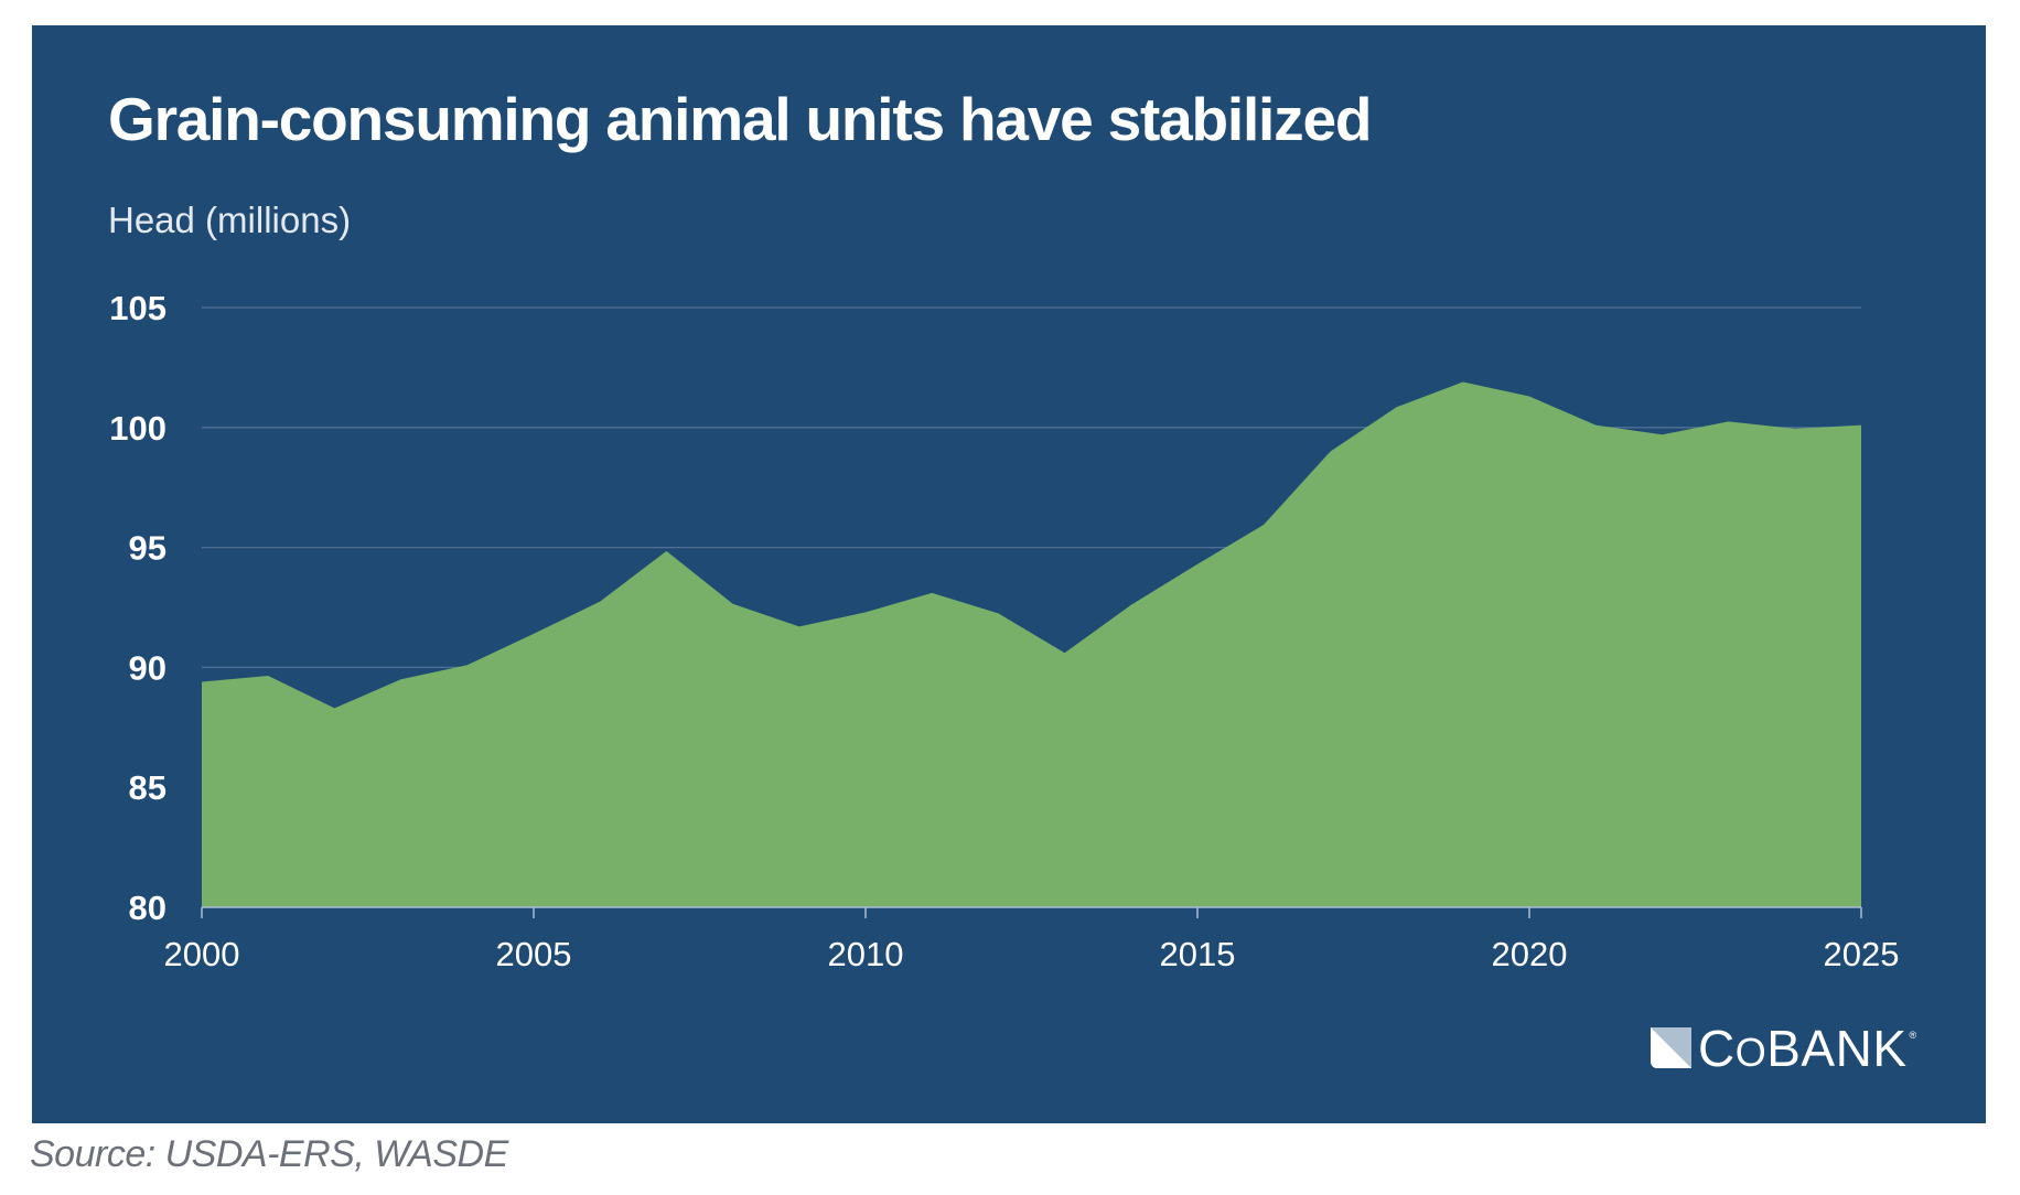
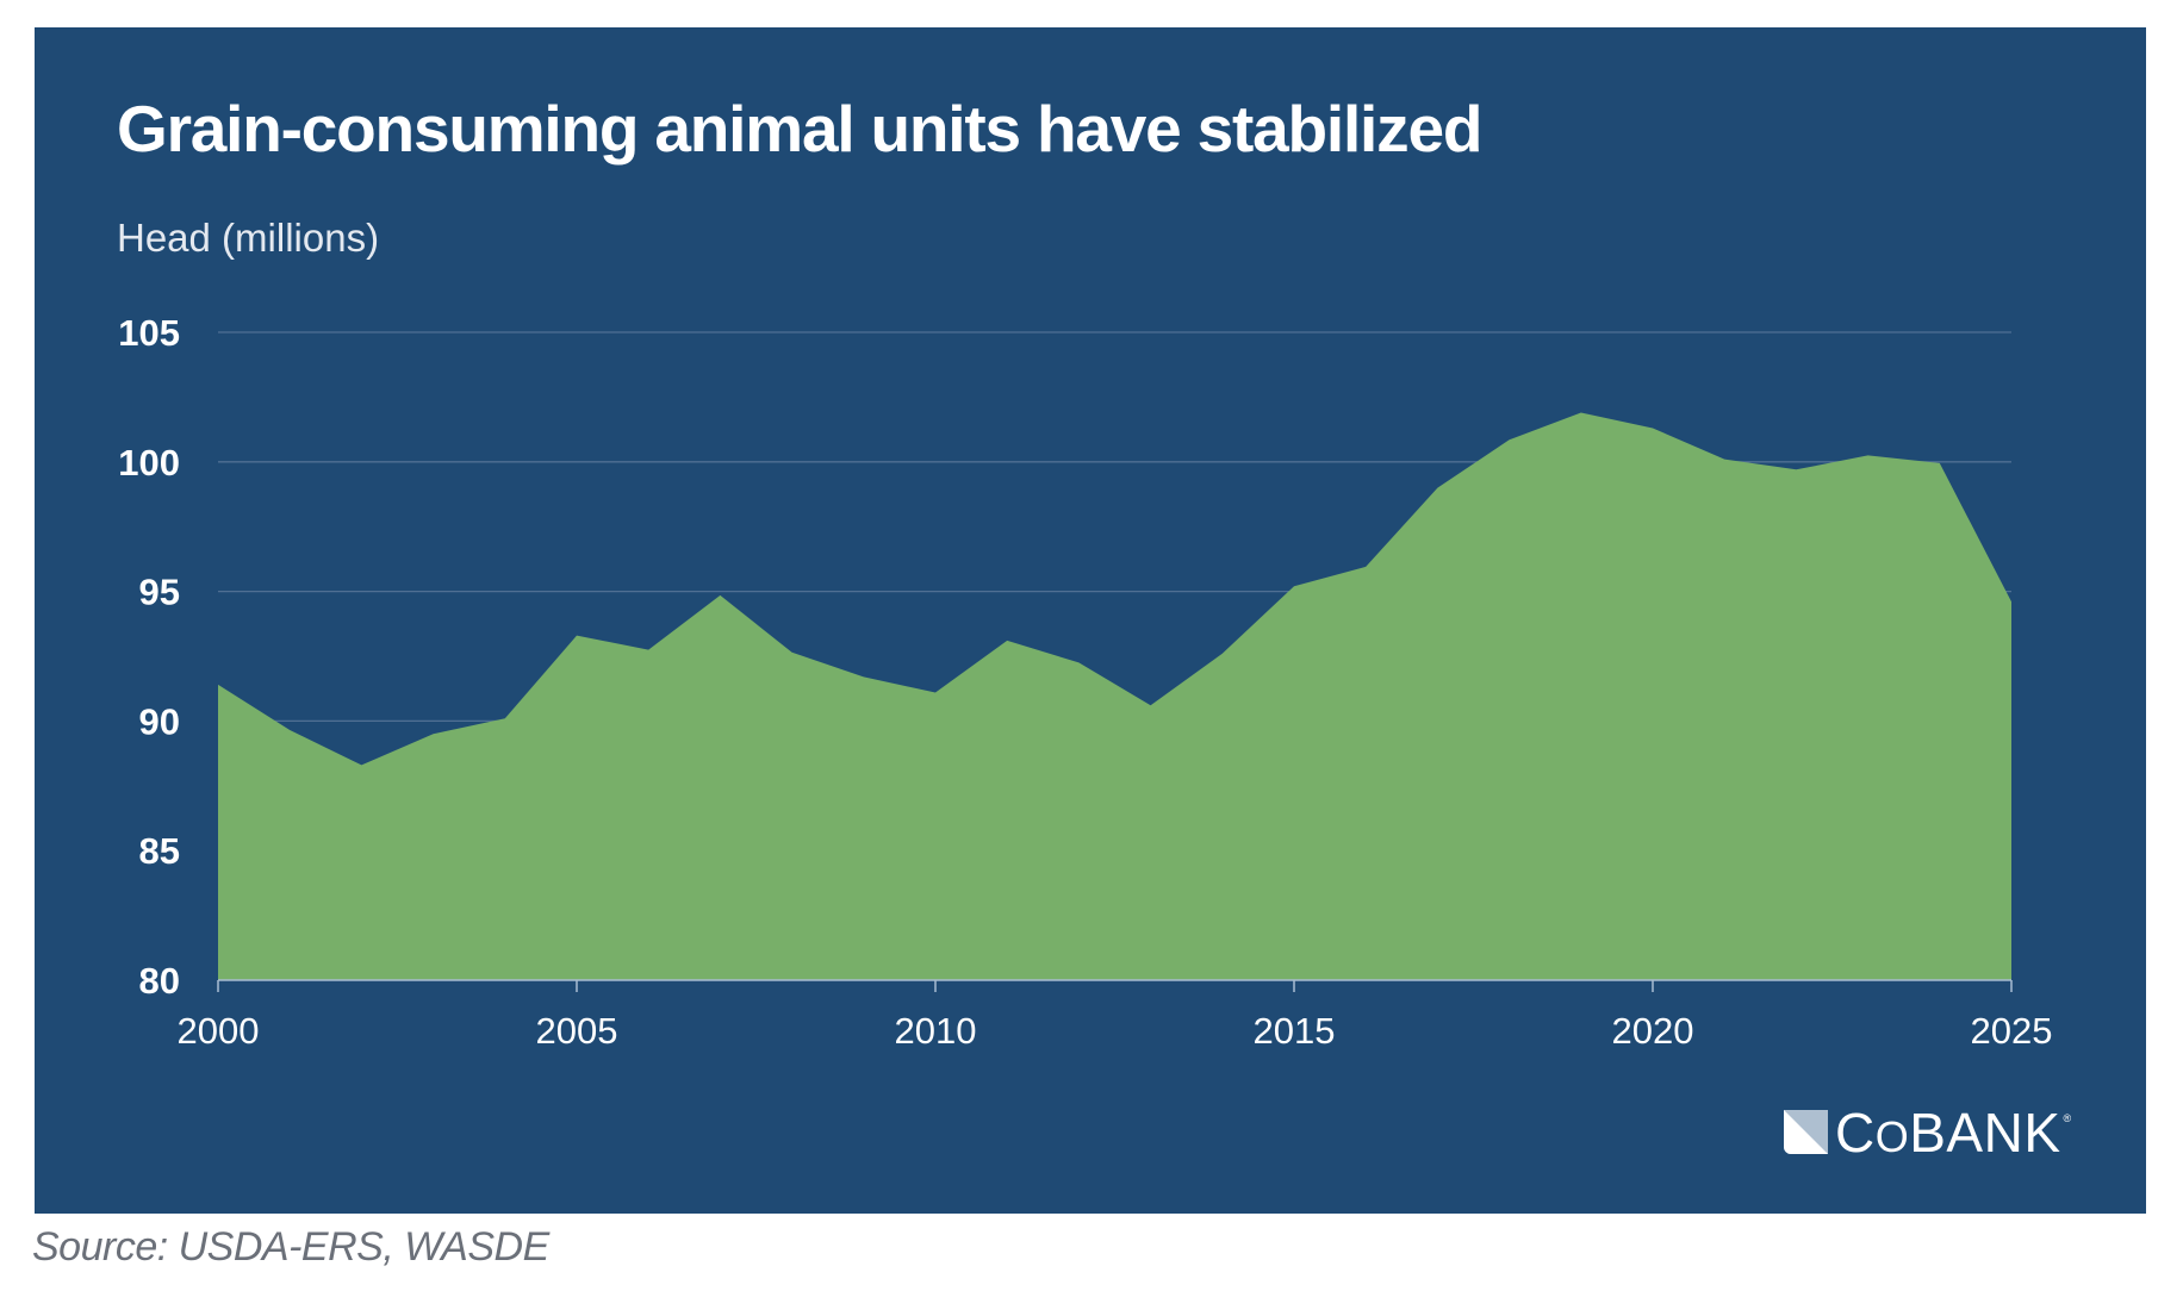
2000: 89.4 -> 91.4
2005: 91.4 -> 93.3
2010: 92.3 -> 91.1
2015: 94.3 -> 95.2
2025: 100.1 -> 94.6
